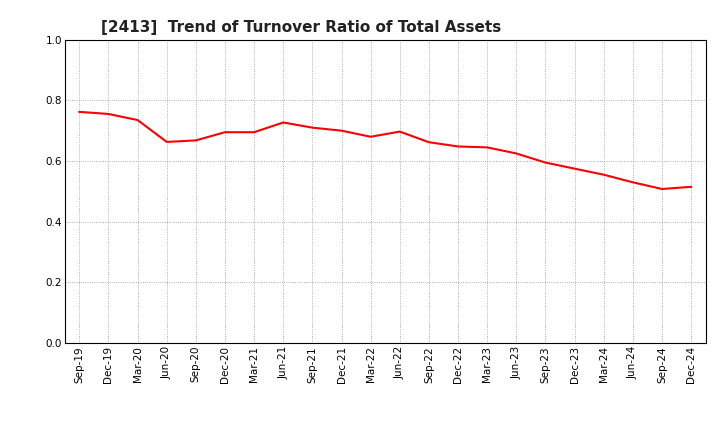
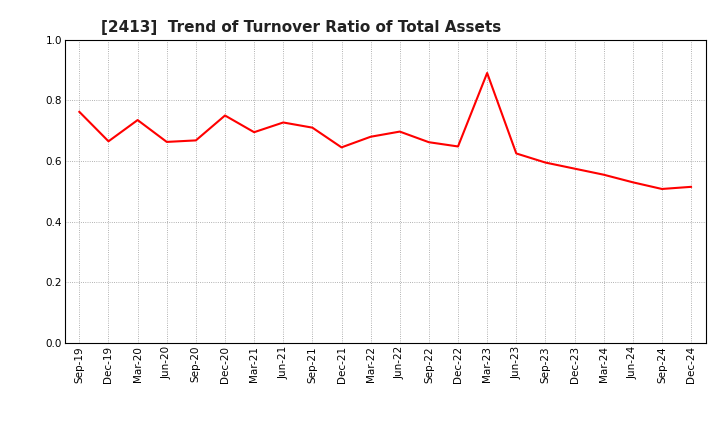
Dec-19: 0.755 -> 0.665
Dec-20: 0.695 -> 0.750
Dec-21: 0.700 -> 0.645
Mar-23: 0.645 -> 0.890
